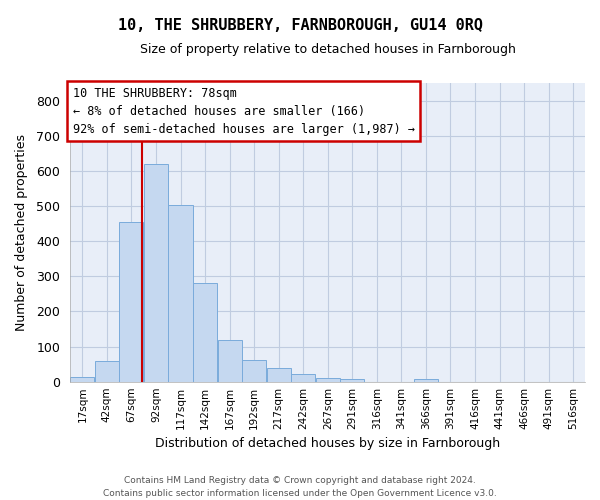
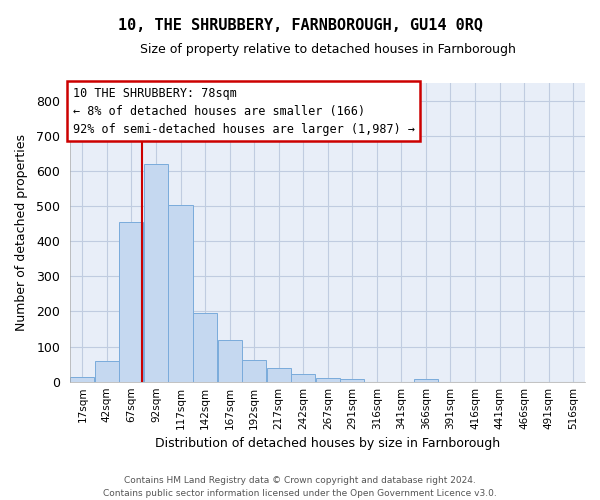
142sqm: 280 -> 195
